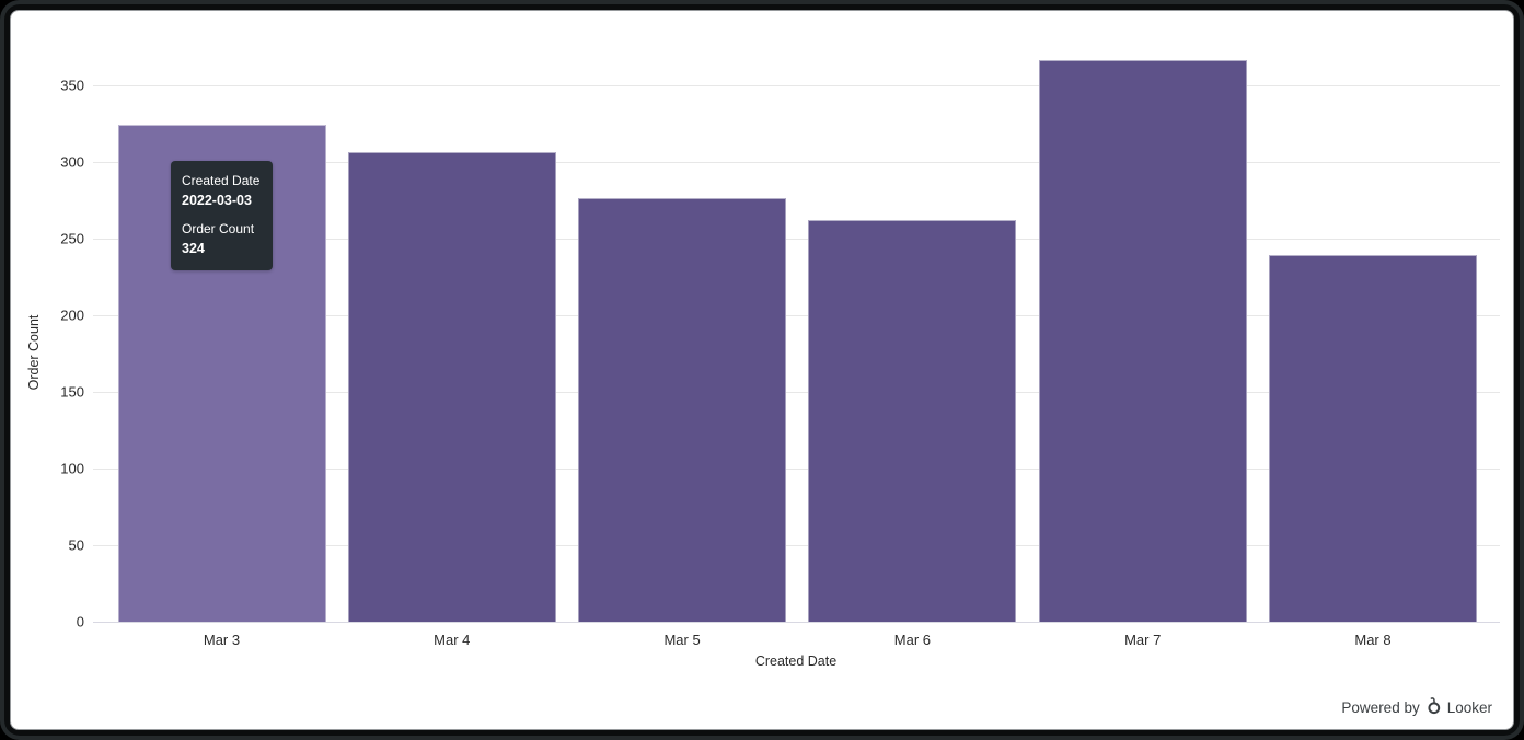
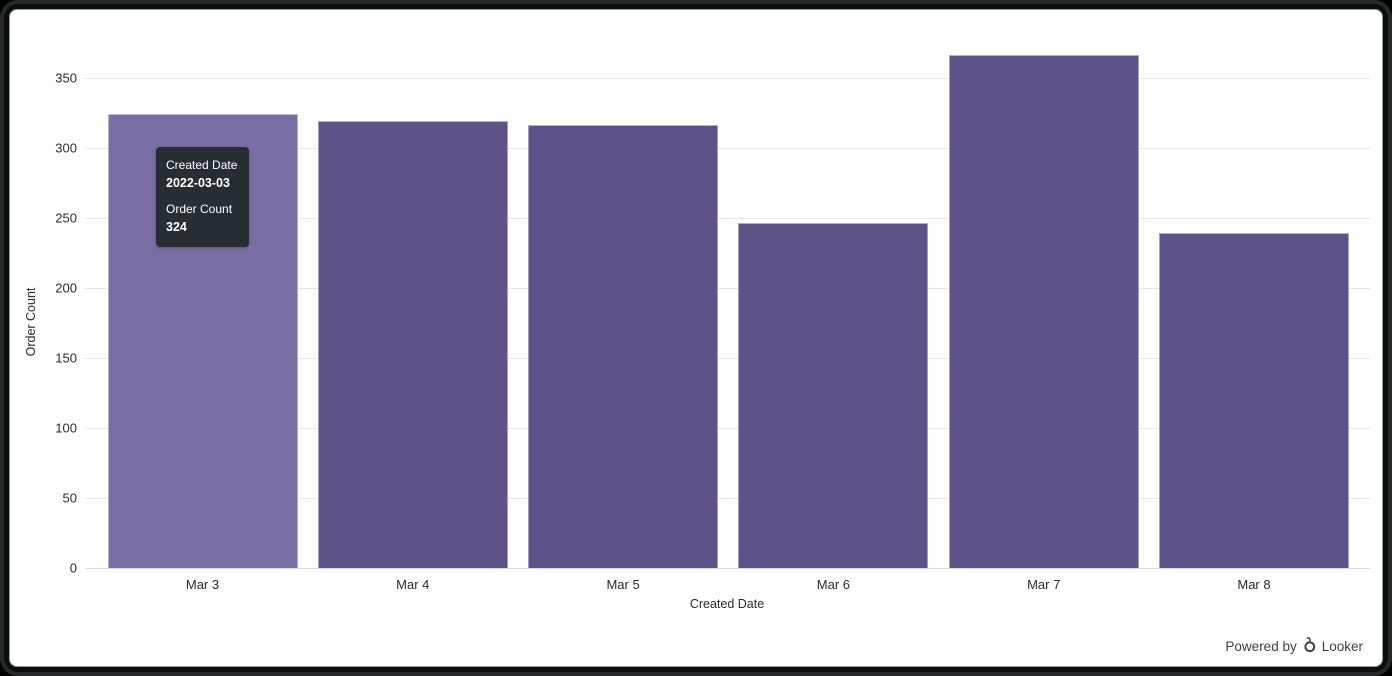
Mar 4: 306 -> 319
Mar 5: 276 -> 316
Mar 6: 262 -> 246
